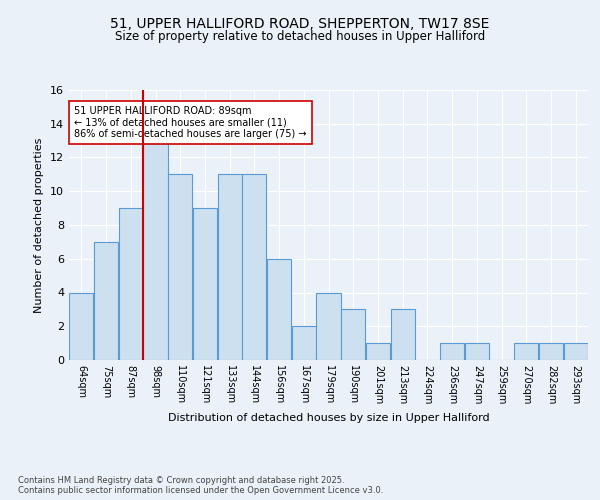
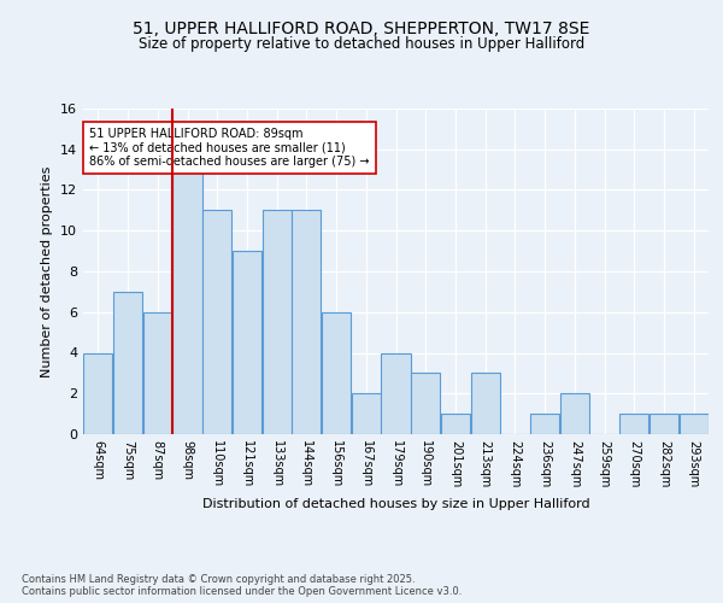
87sqm: 9 -> 6
247sqm: 1 -> 2
